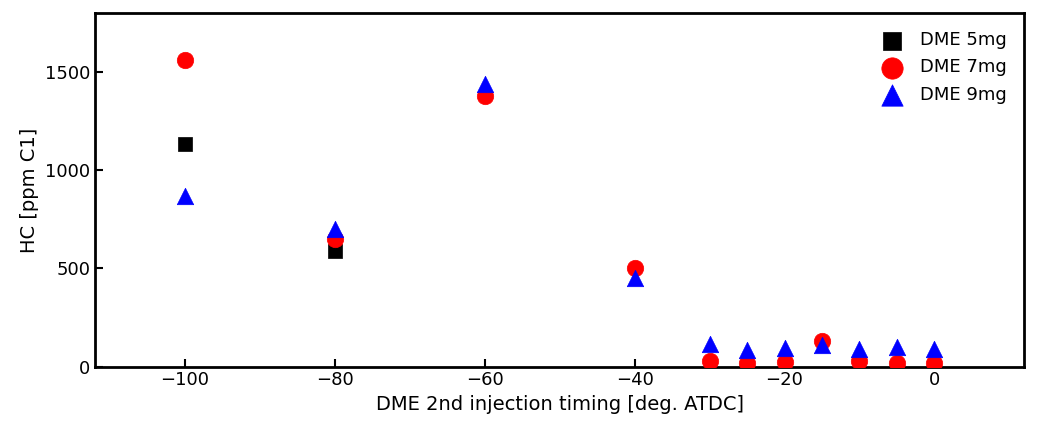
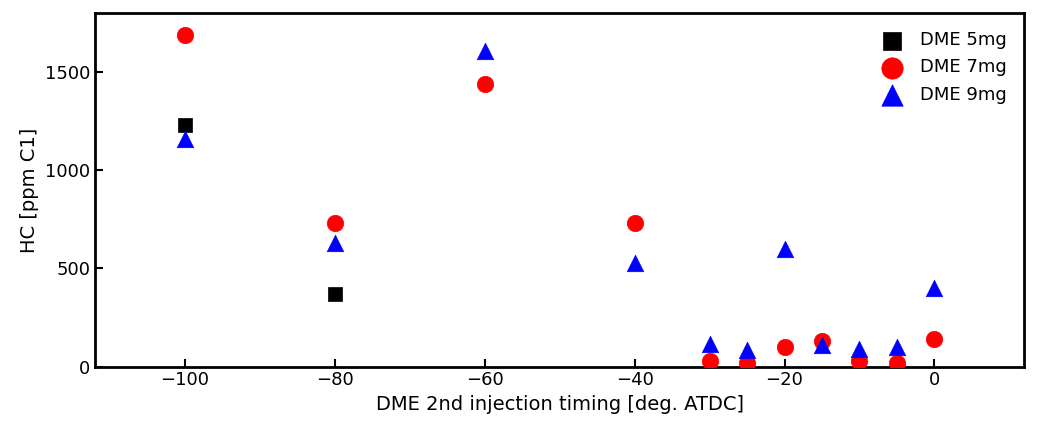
DME 5mg/−100: 1140 -> 1230
DME 7mg/−100: 1560 -> 1690
DME 9mg/−100: 870 -> 1160
DME 5mg/−80: 590 -> 370
DME 7mg/−80: 650 -> 730
DME 9mg/−80: 700 -> 630
DME 7mg/−60: 1380 -> 1440
DME 9mg/−60: 1440 -> 1610
DME 7mg/−40: 500 -> 730
DME 9mg/−40: 450 -> 530
DME 7mg/−20: 20 -> 100
DME 9mg/−20: 100 -> 600
DME 7mg/0: 20 -> 140
DME 9mg/0: 90 -> 400
